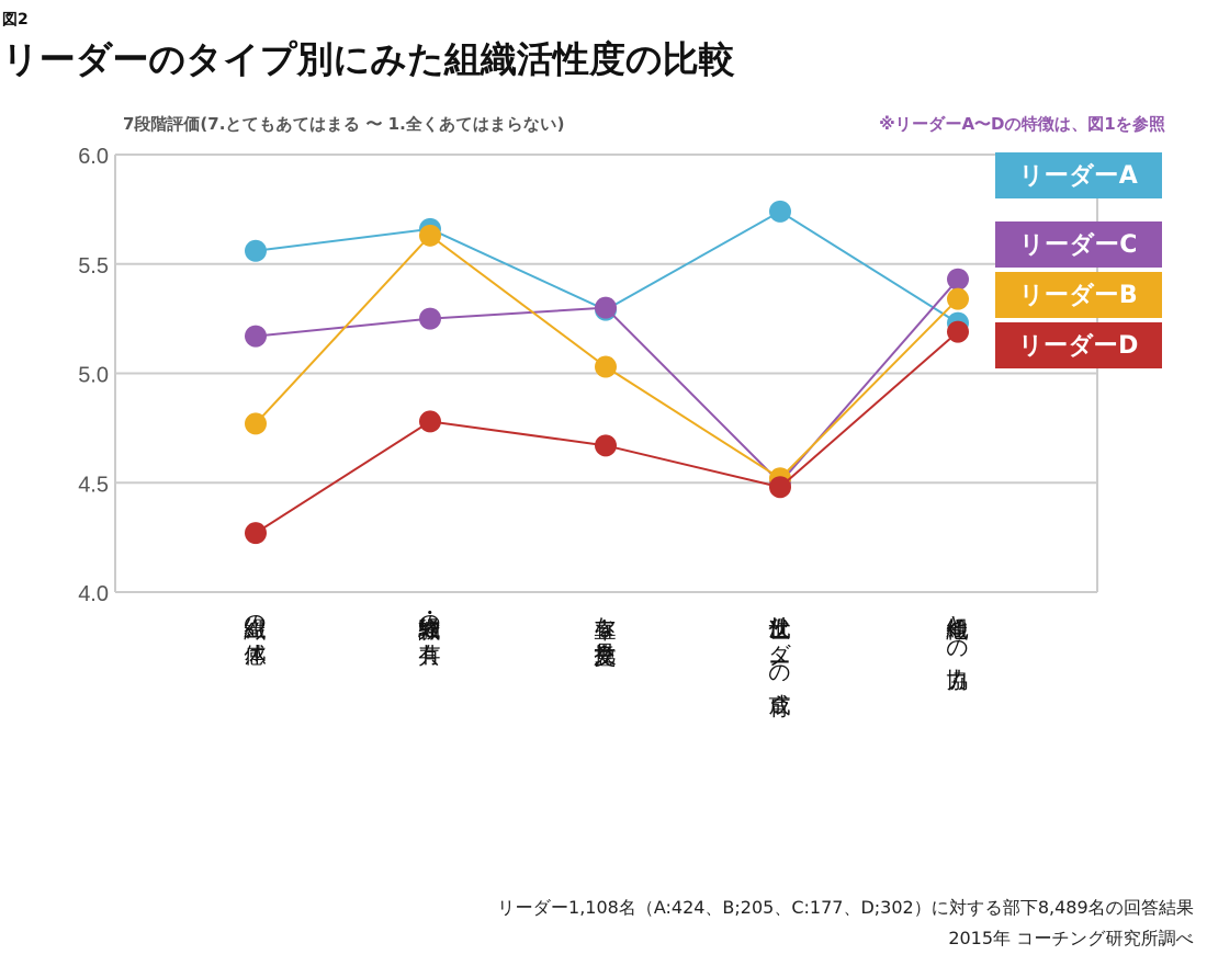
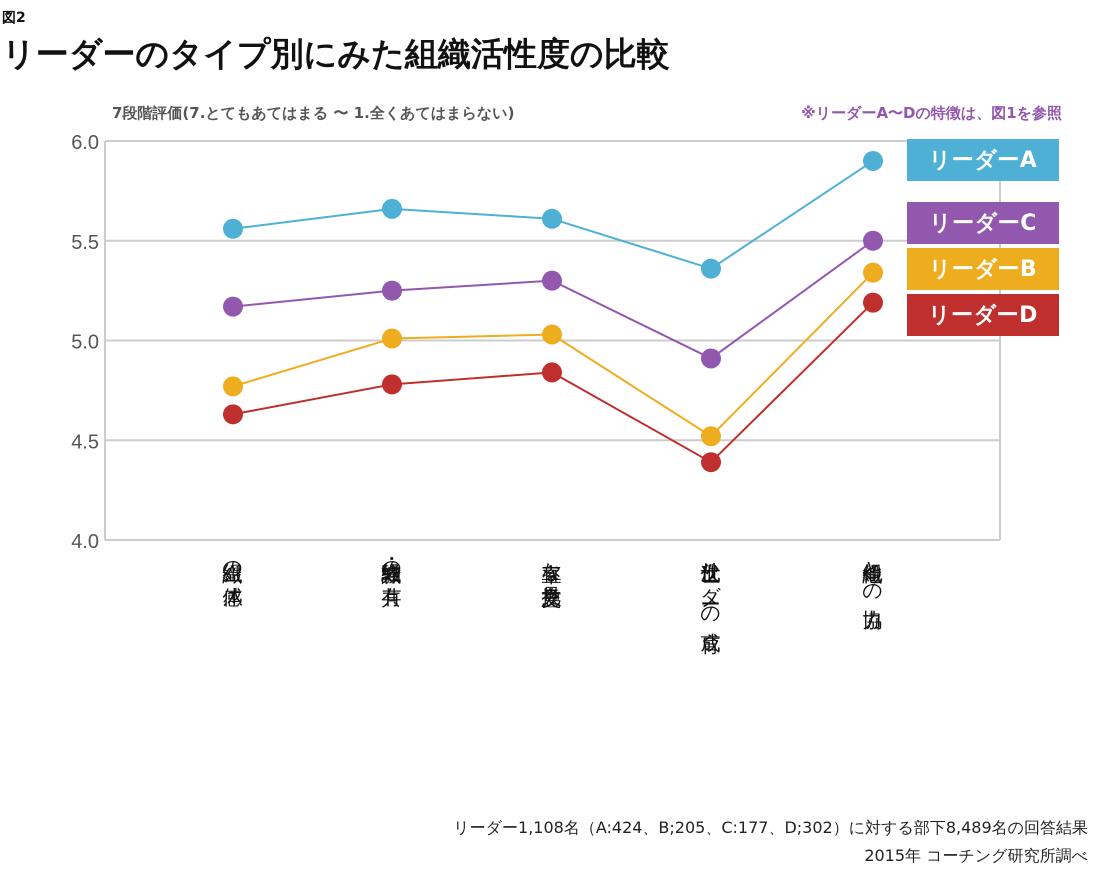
リーダーD/組織の一体感: 4.27 -> 4.63
リーダーB/知識・経験の共有: 5.63 -> 5.01
リーダーA/率直な意見交換: 5.29 -> 5.61
リーダーD/率直な意見交換: 4.67 -> 4.84
リーダーA/次世代リーダーの育成: 5.74 -> 5.36
リーダーC/次世代リーダーの育成: 4.50 -> 4.91
リーダーD/次世代リーダーの育成: 4.48 -> 4.39
リーダーA/他組織との協力: 5.23 -> 5.90
リーダーC/他組織との協力: 5.43 -> 5.50
